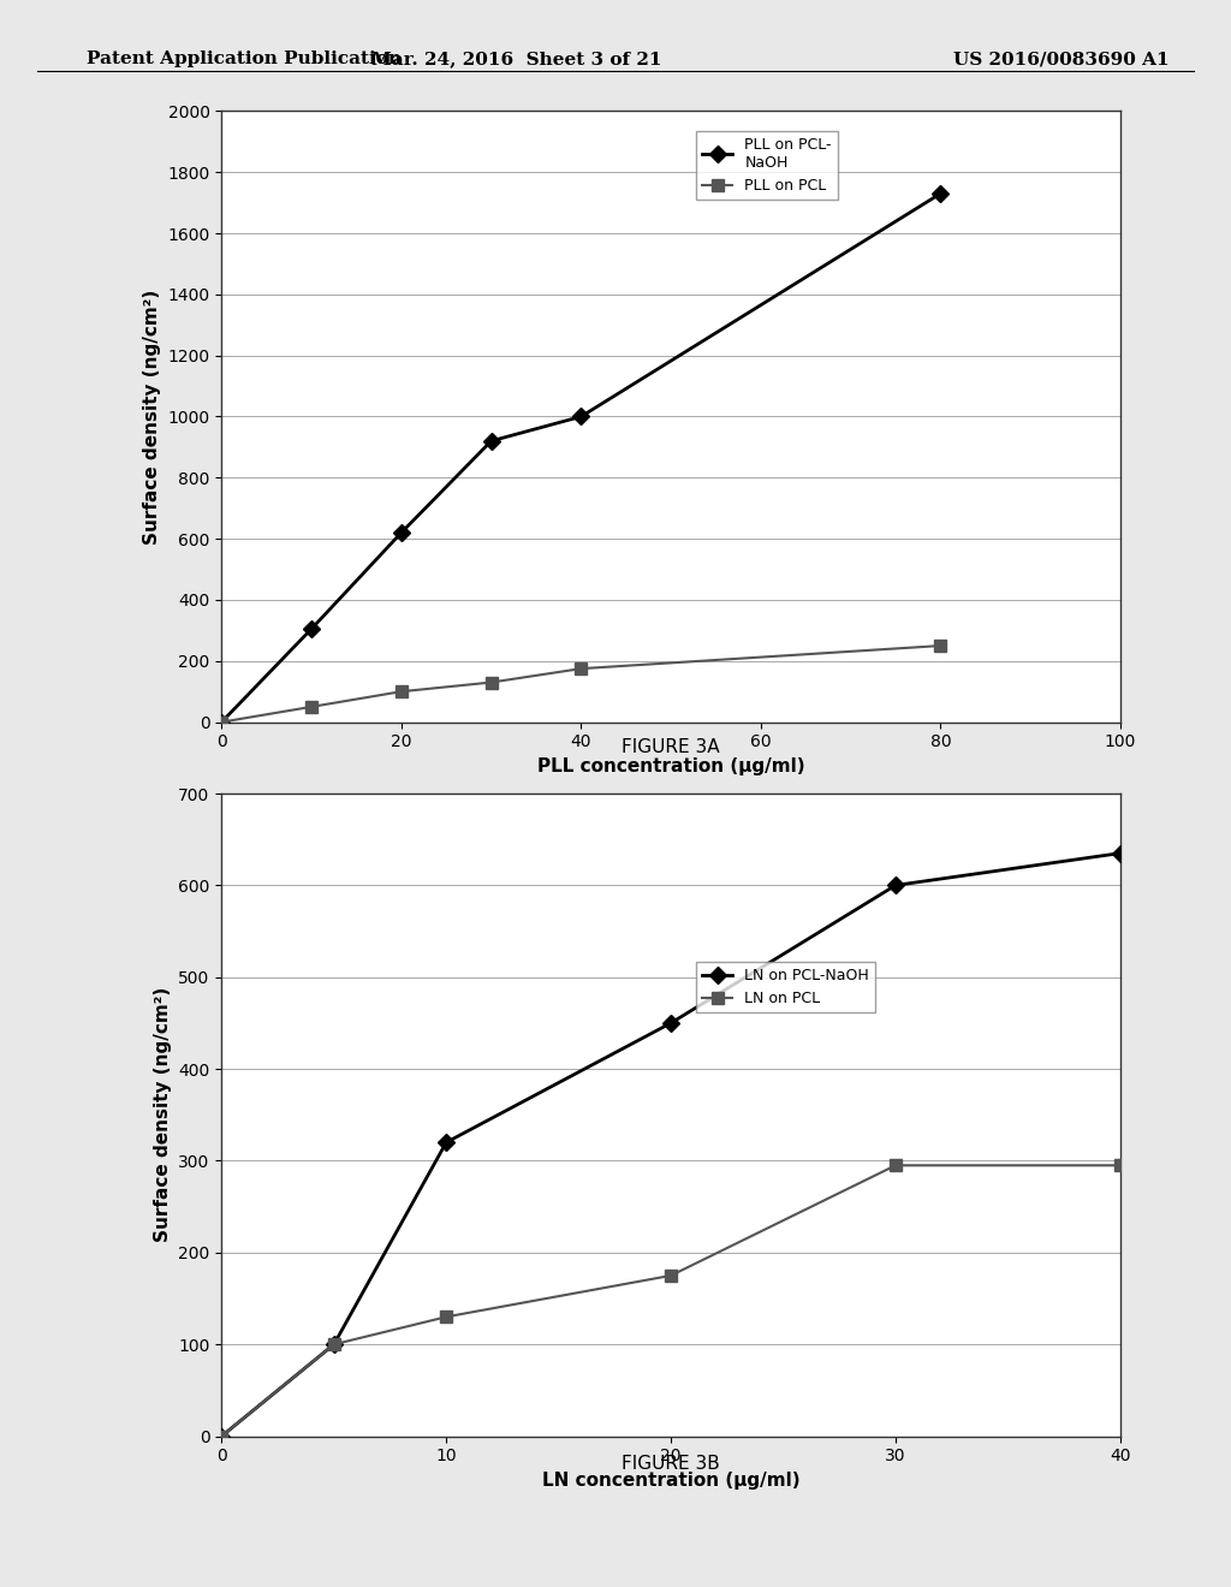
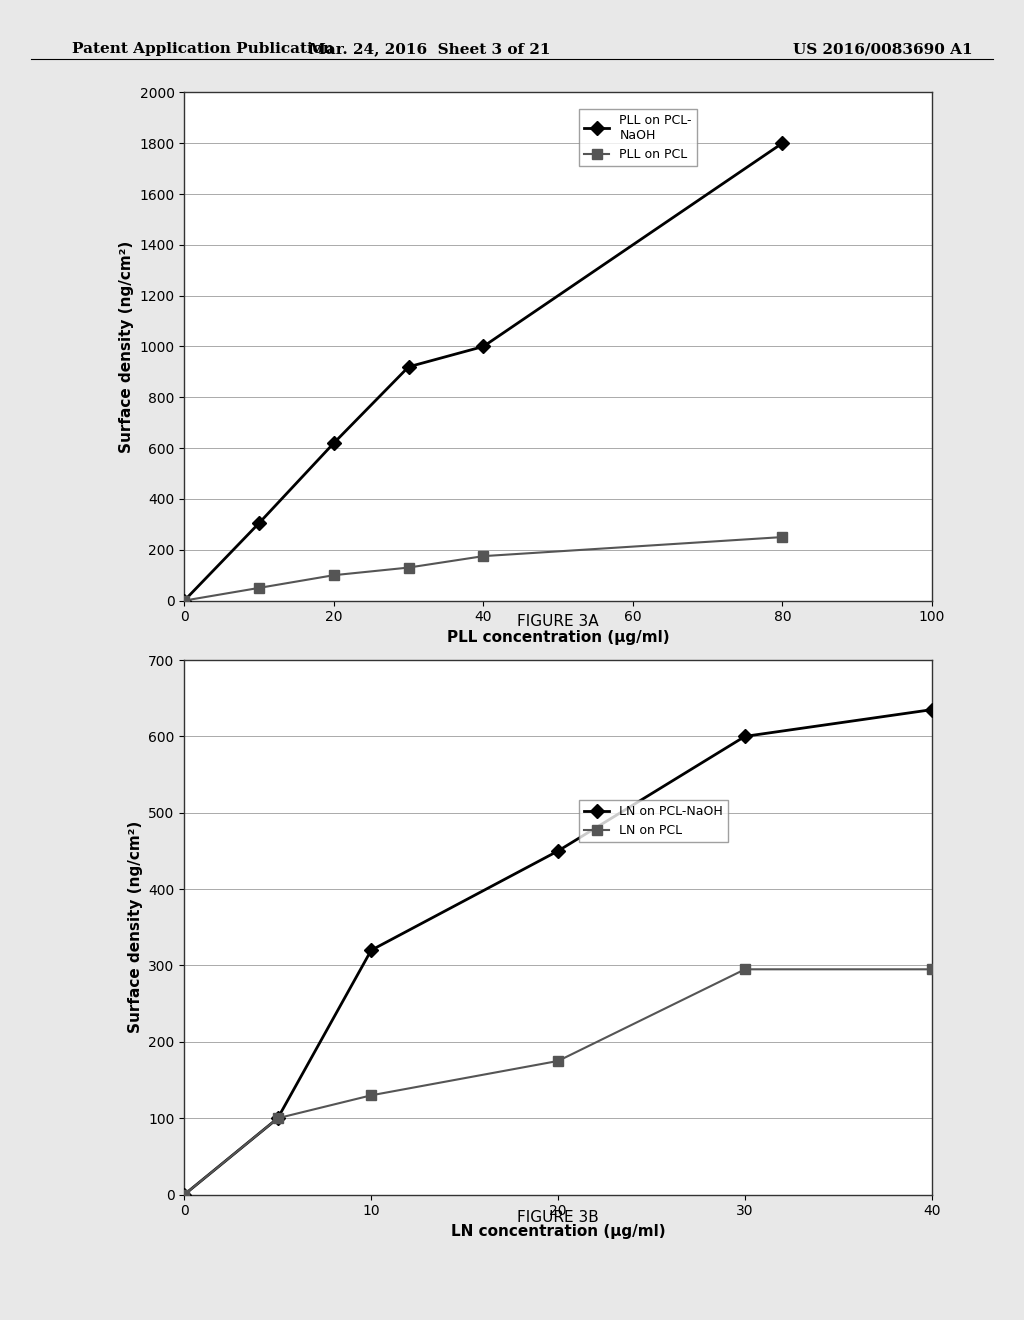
PLL on PCL- NaOH/80: 1730 -> 1800
